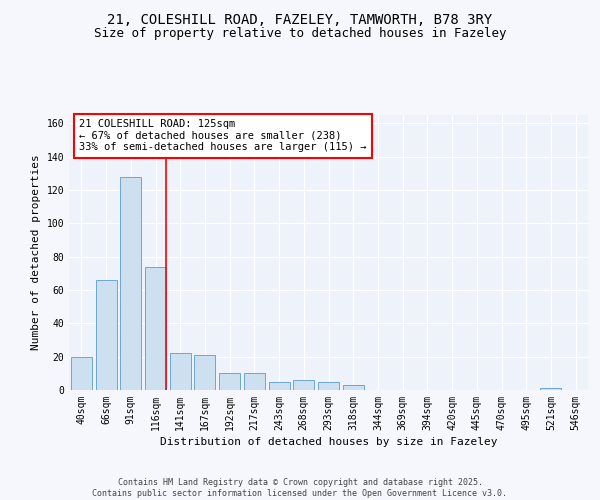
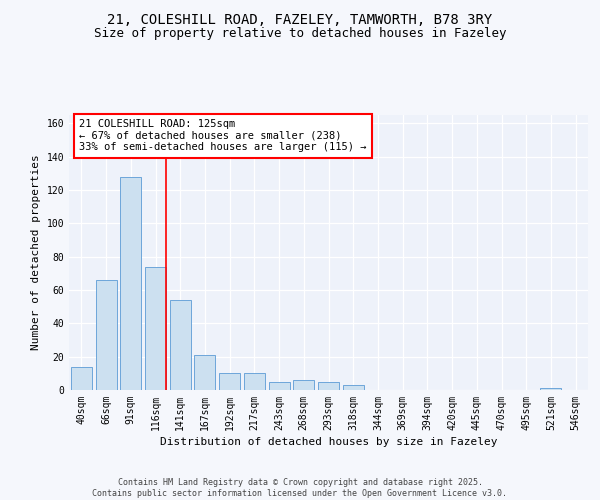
40sqm: 20 -> 14
141sqm: 22 -> 54
